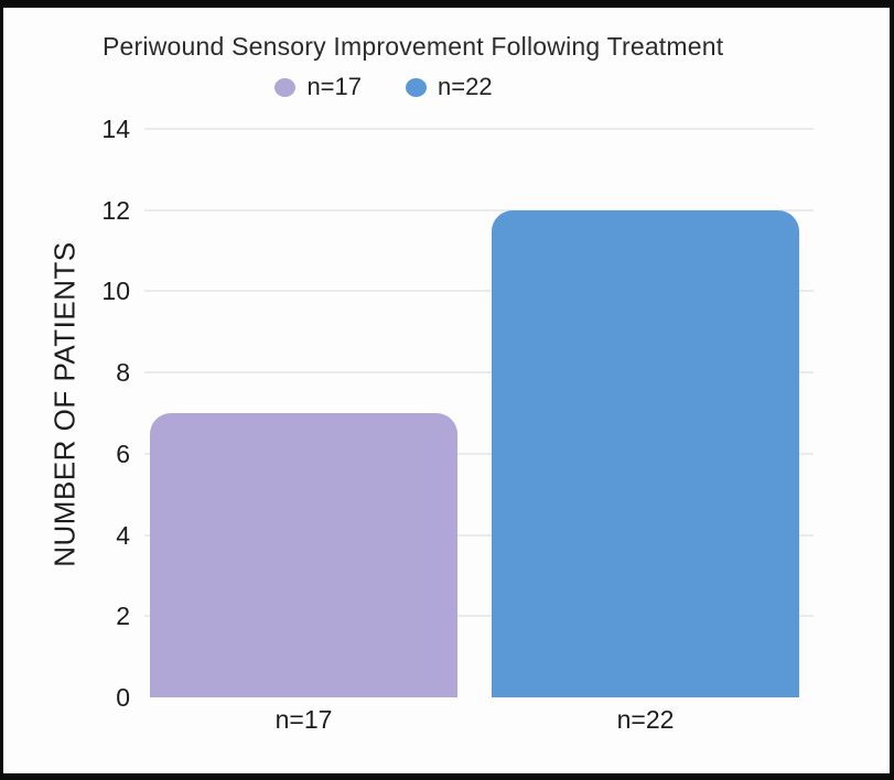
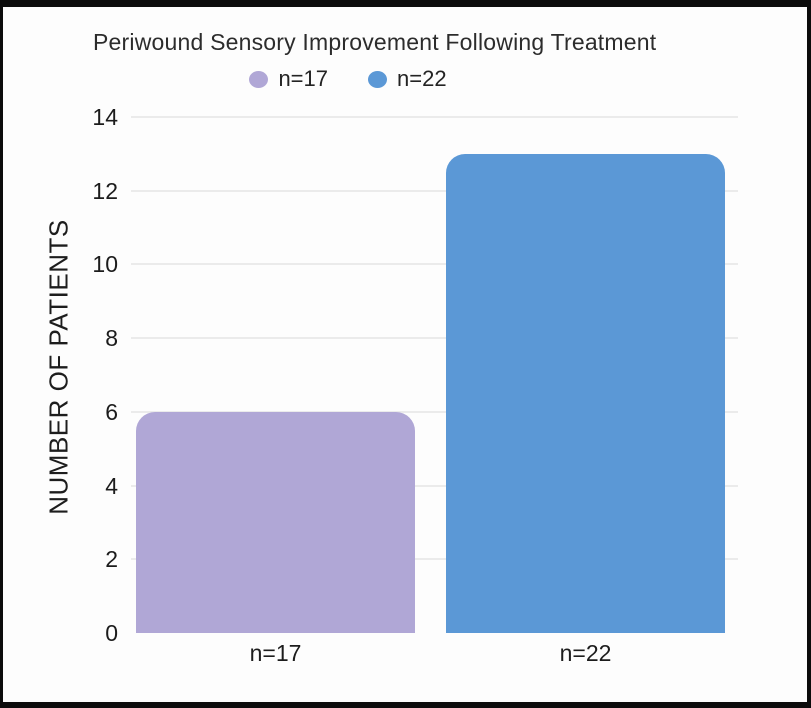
n=17: 7 -> 6
n=22: 12 -> 13
